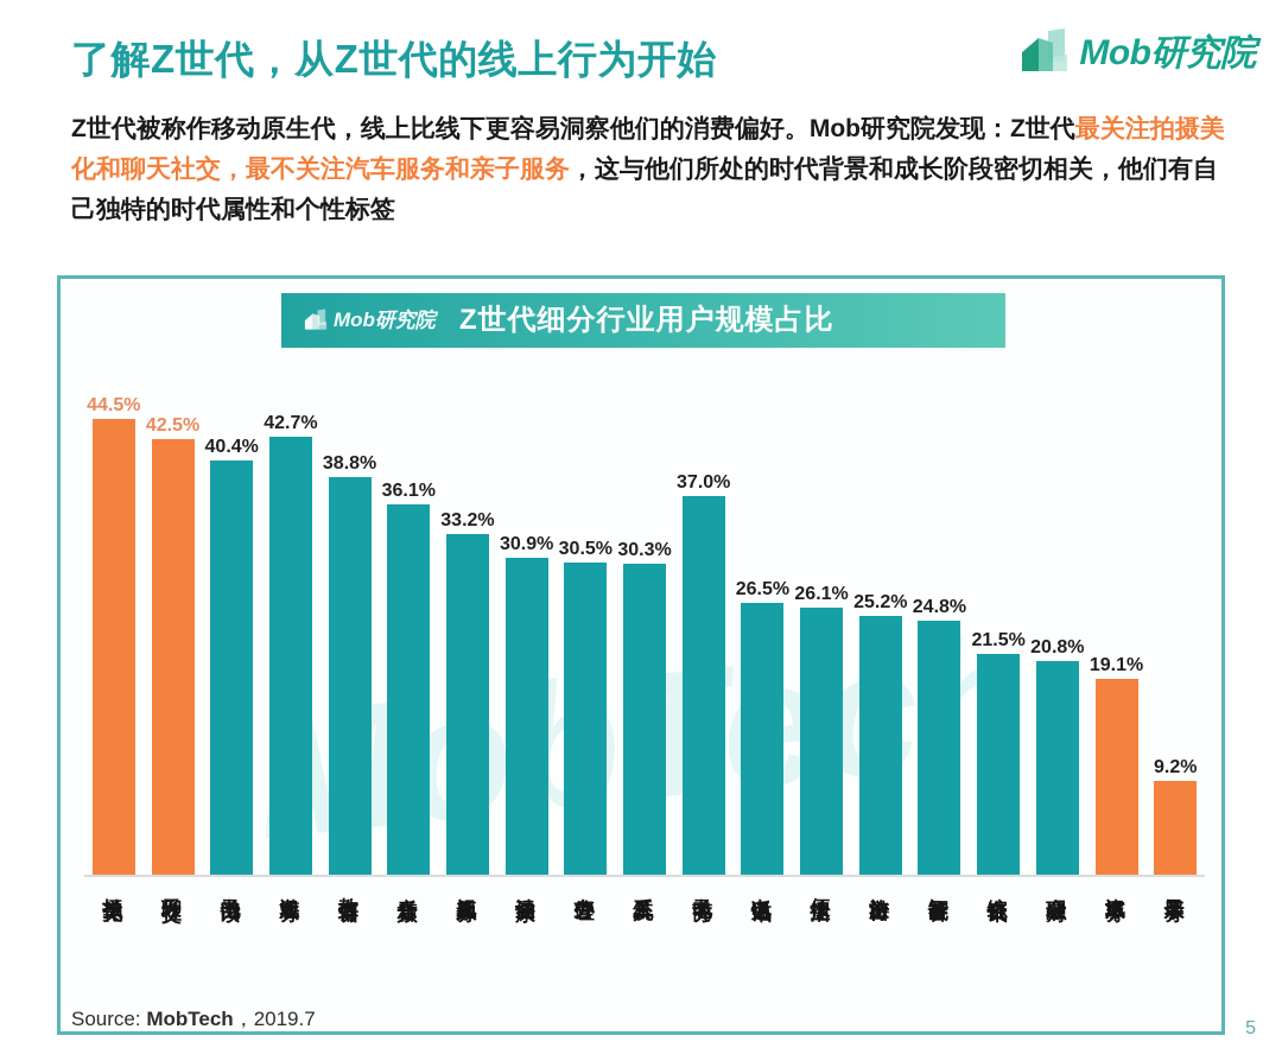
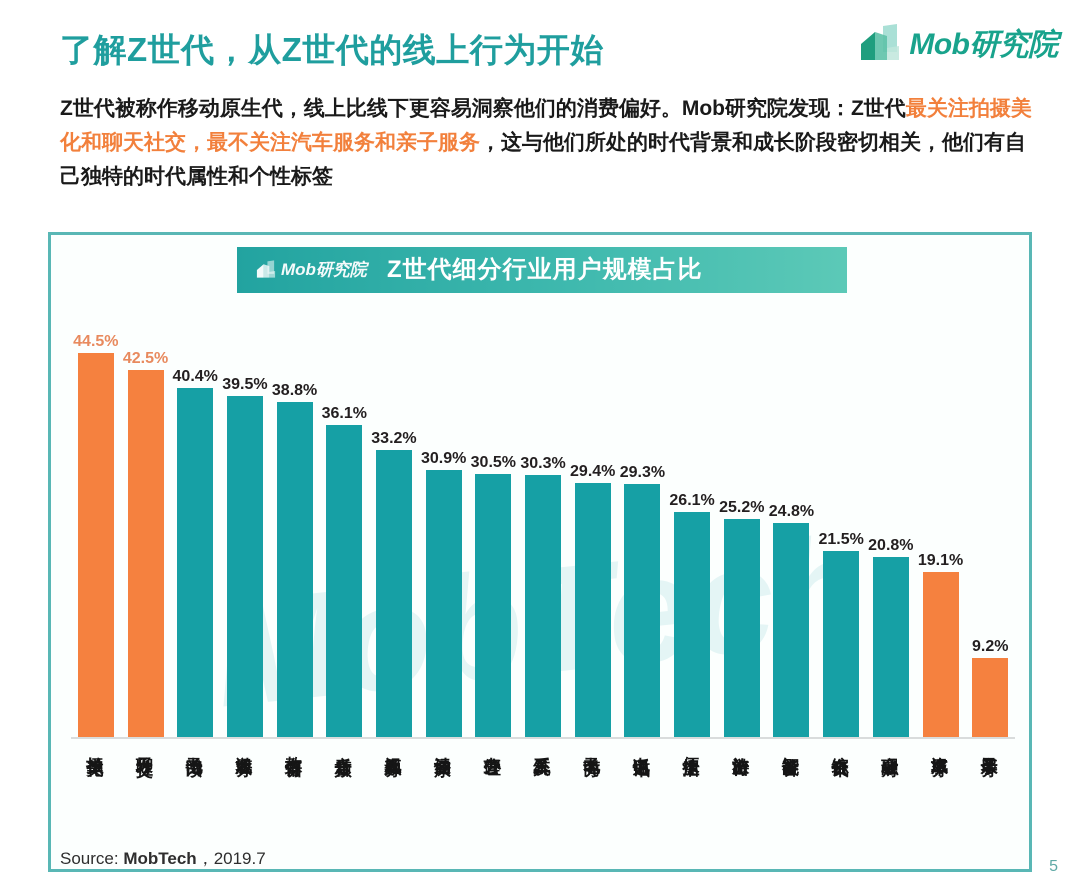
游戏服务: 42.7% -> 39.5%
电子商务: 37.0% -> 29.4%
电话通讯: 26.5% -> 29.3%
